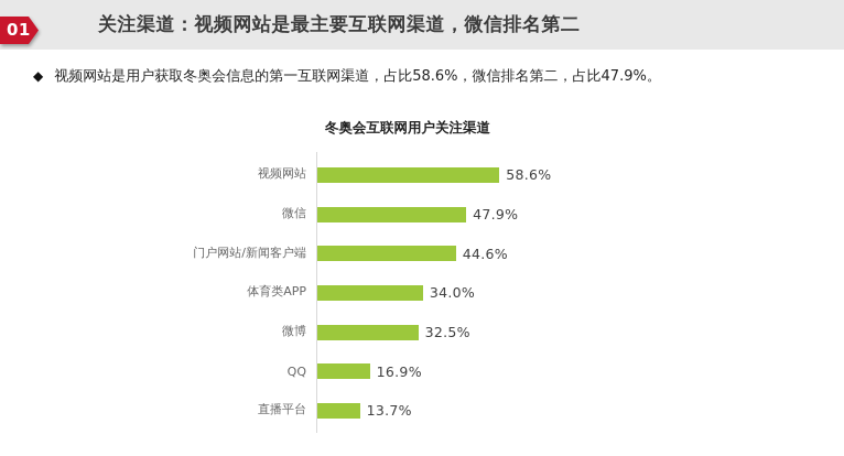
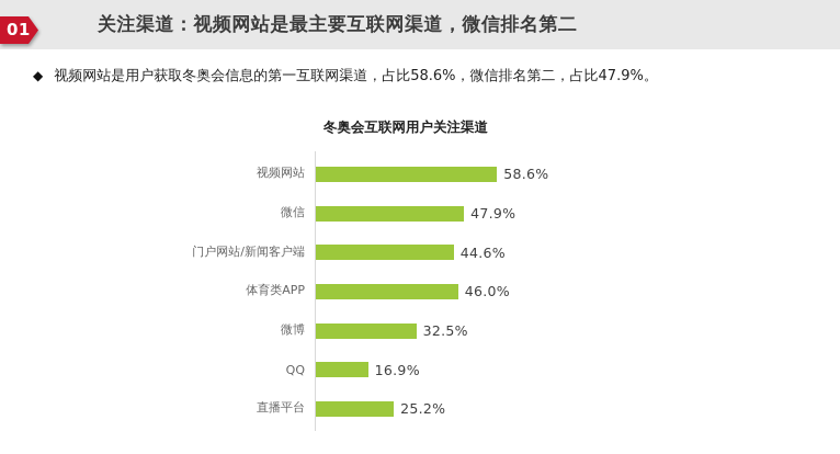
体育类APP: 34.0% -> 46.0%
直播平台: 13.7% -> 25.2%
